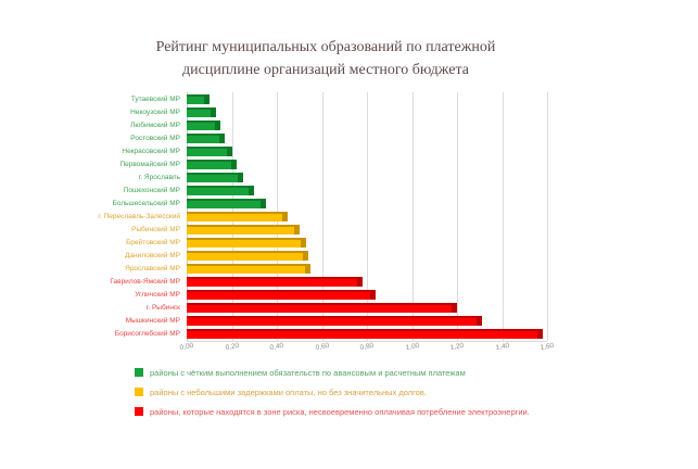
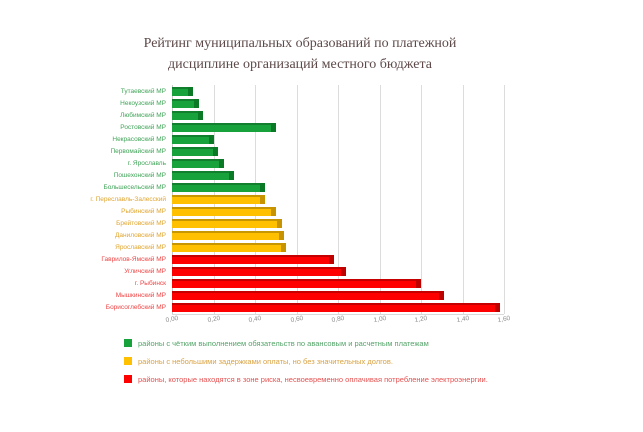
Ростовский МР: 0,17 -> 0,50
Большесельский МР: 0,35 -> 0,45
